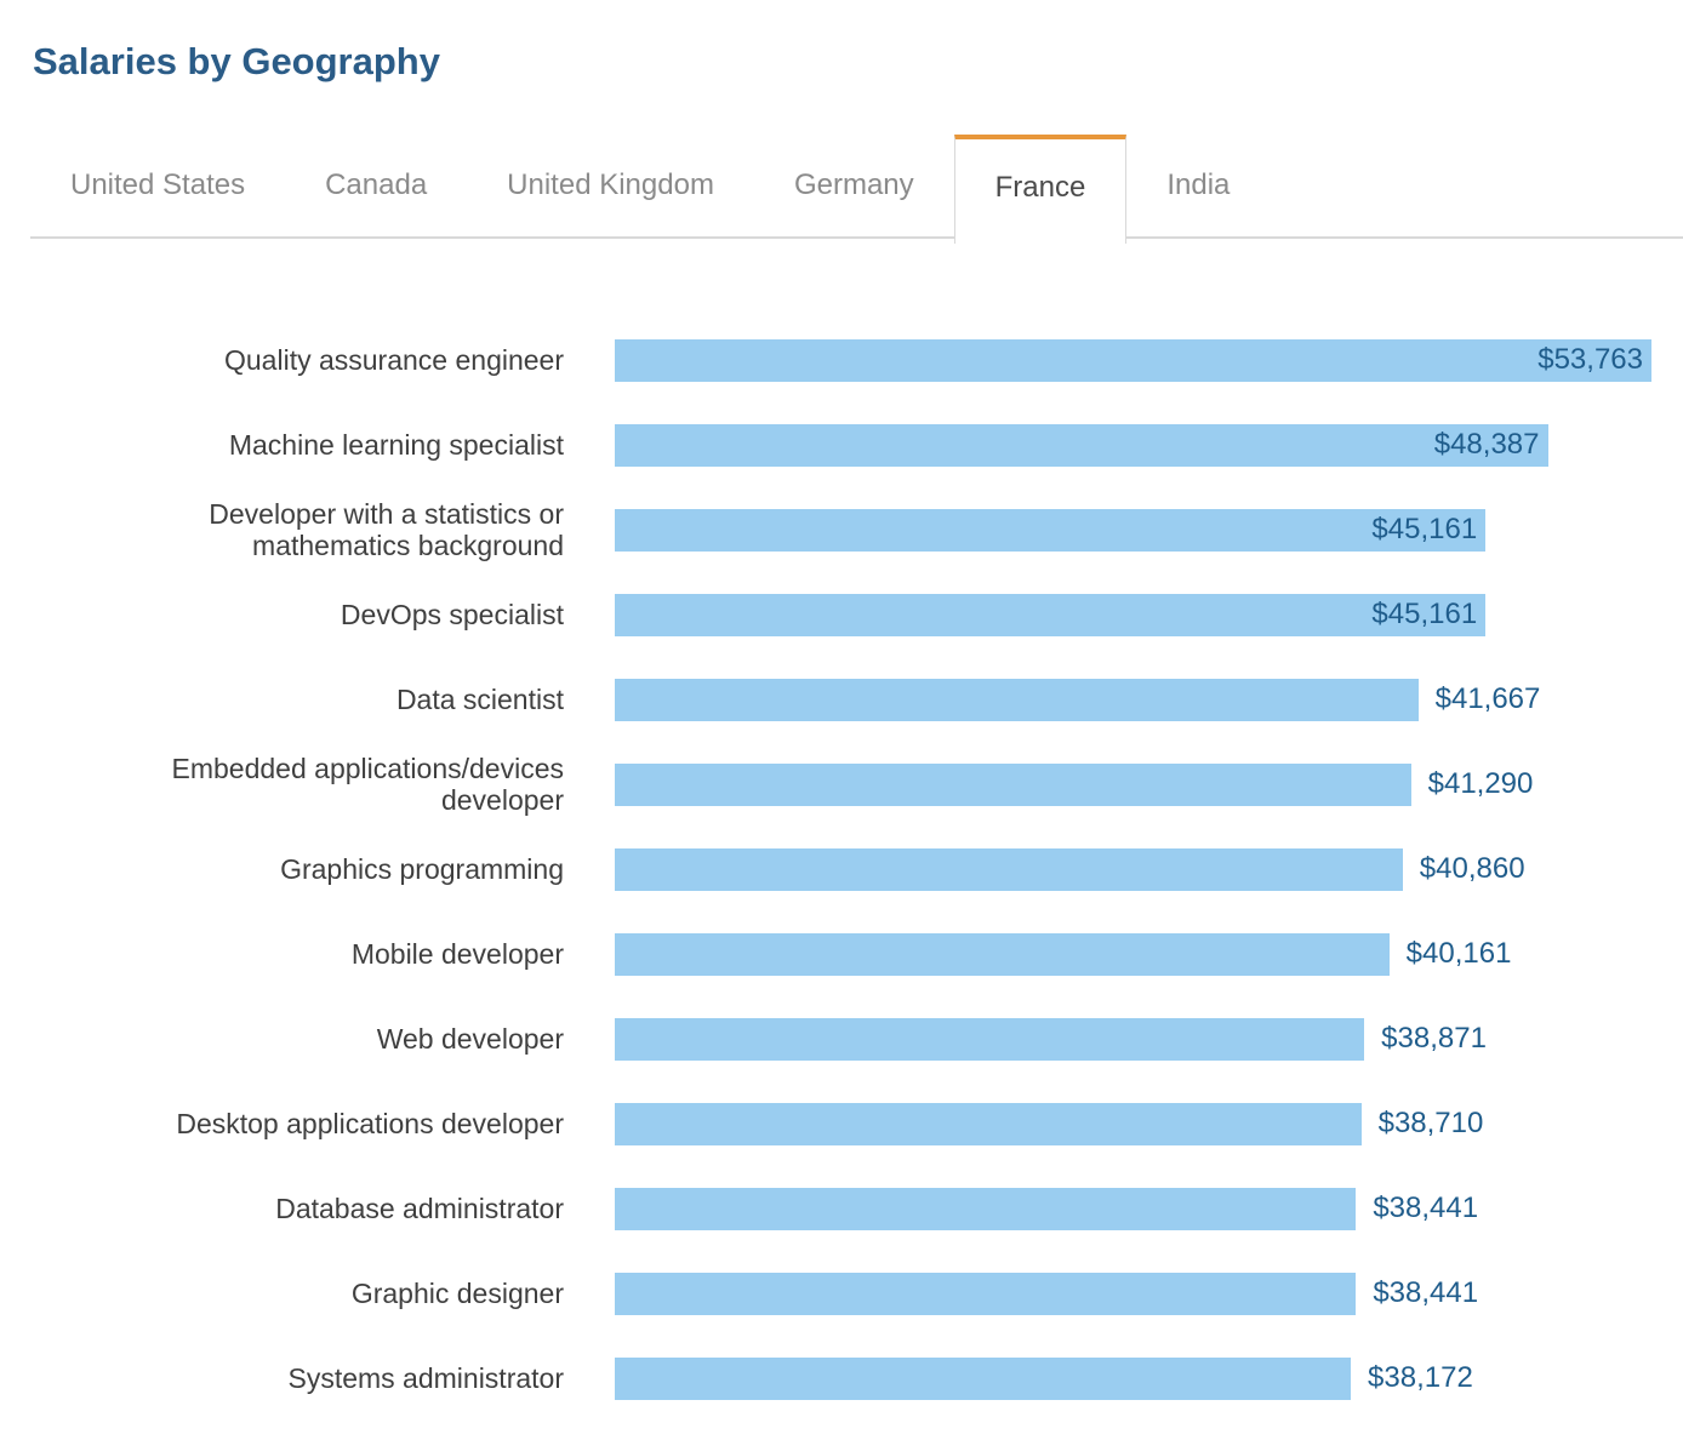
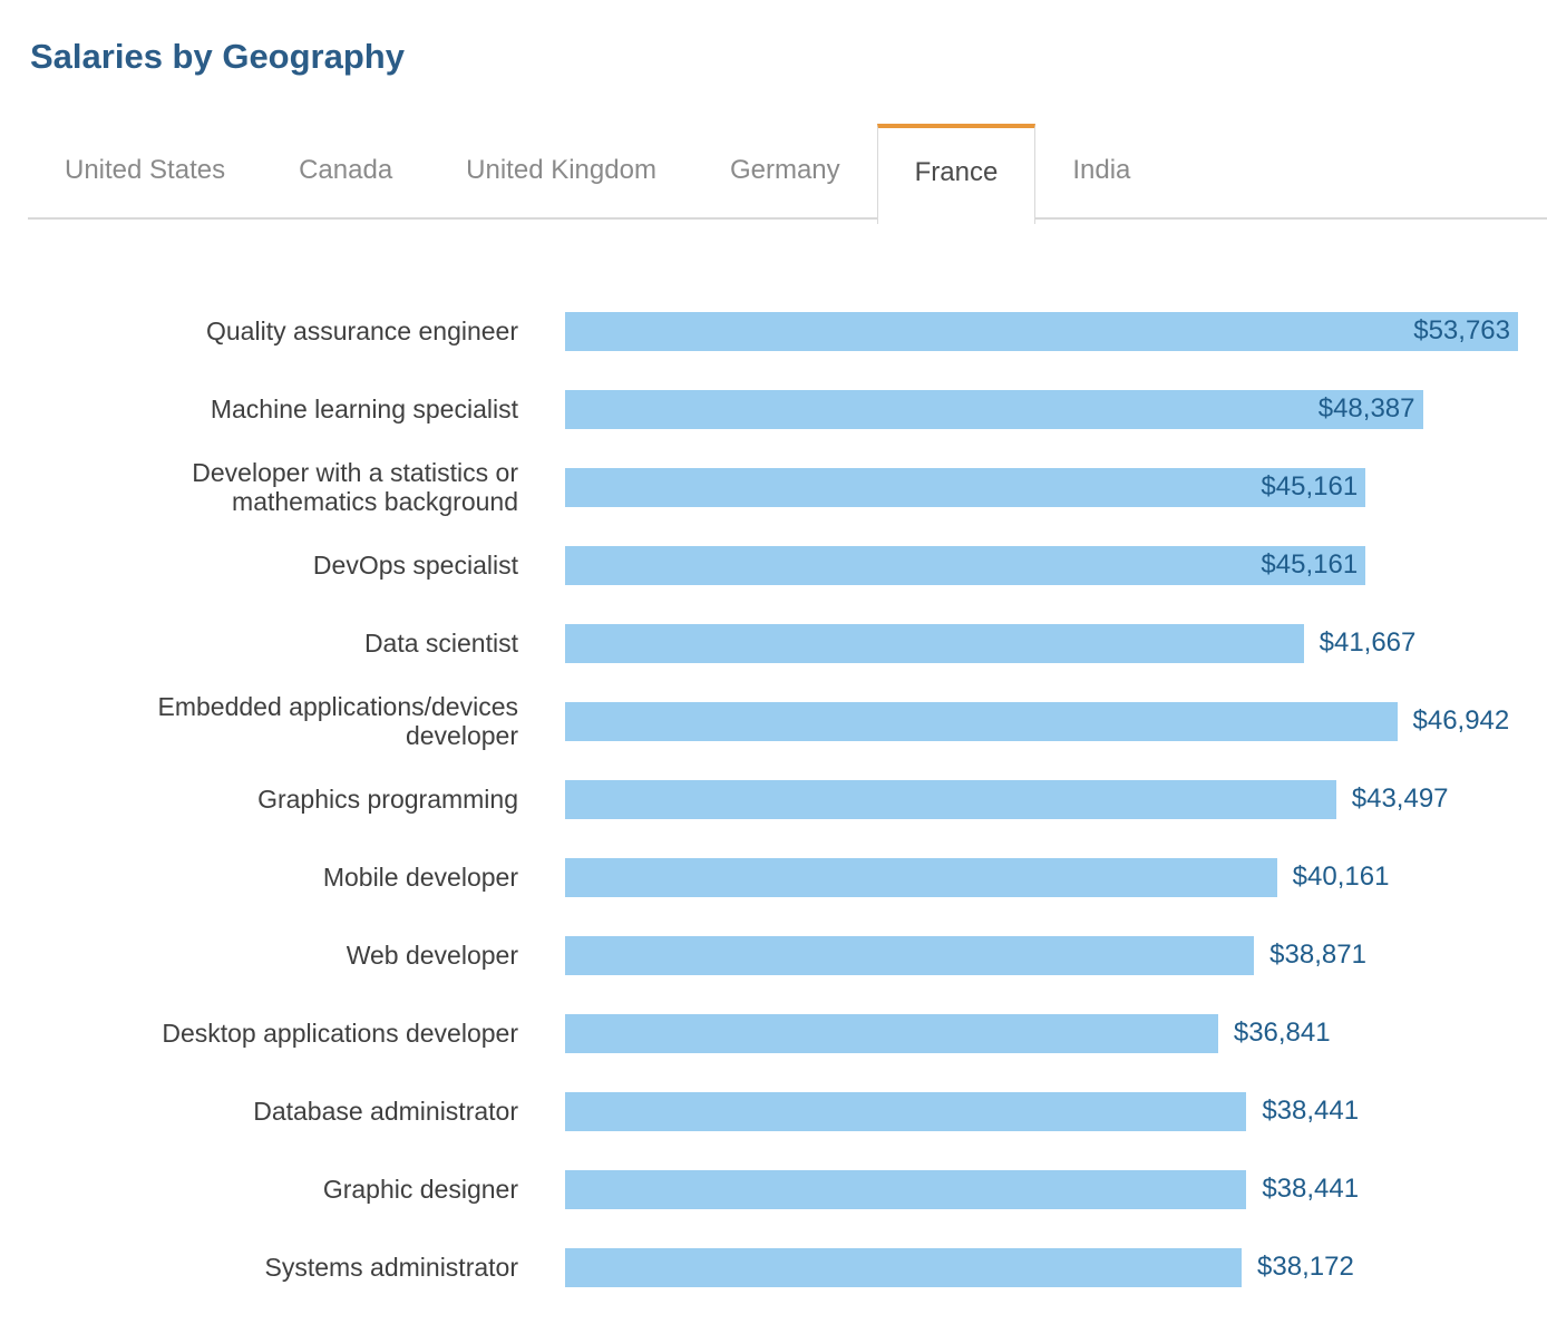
Embedded applications/devices developer: $41,290 -> $46,942
Graphics programming: $40,860 -> $43,497
Desktop applications developer: $38,710 -> $36,841
